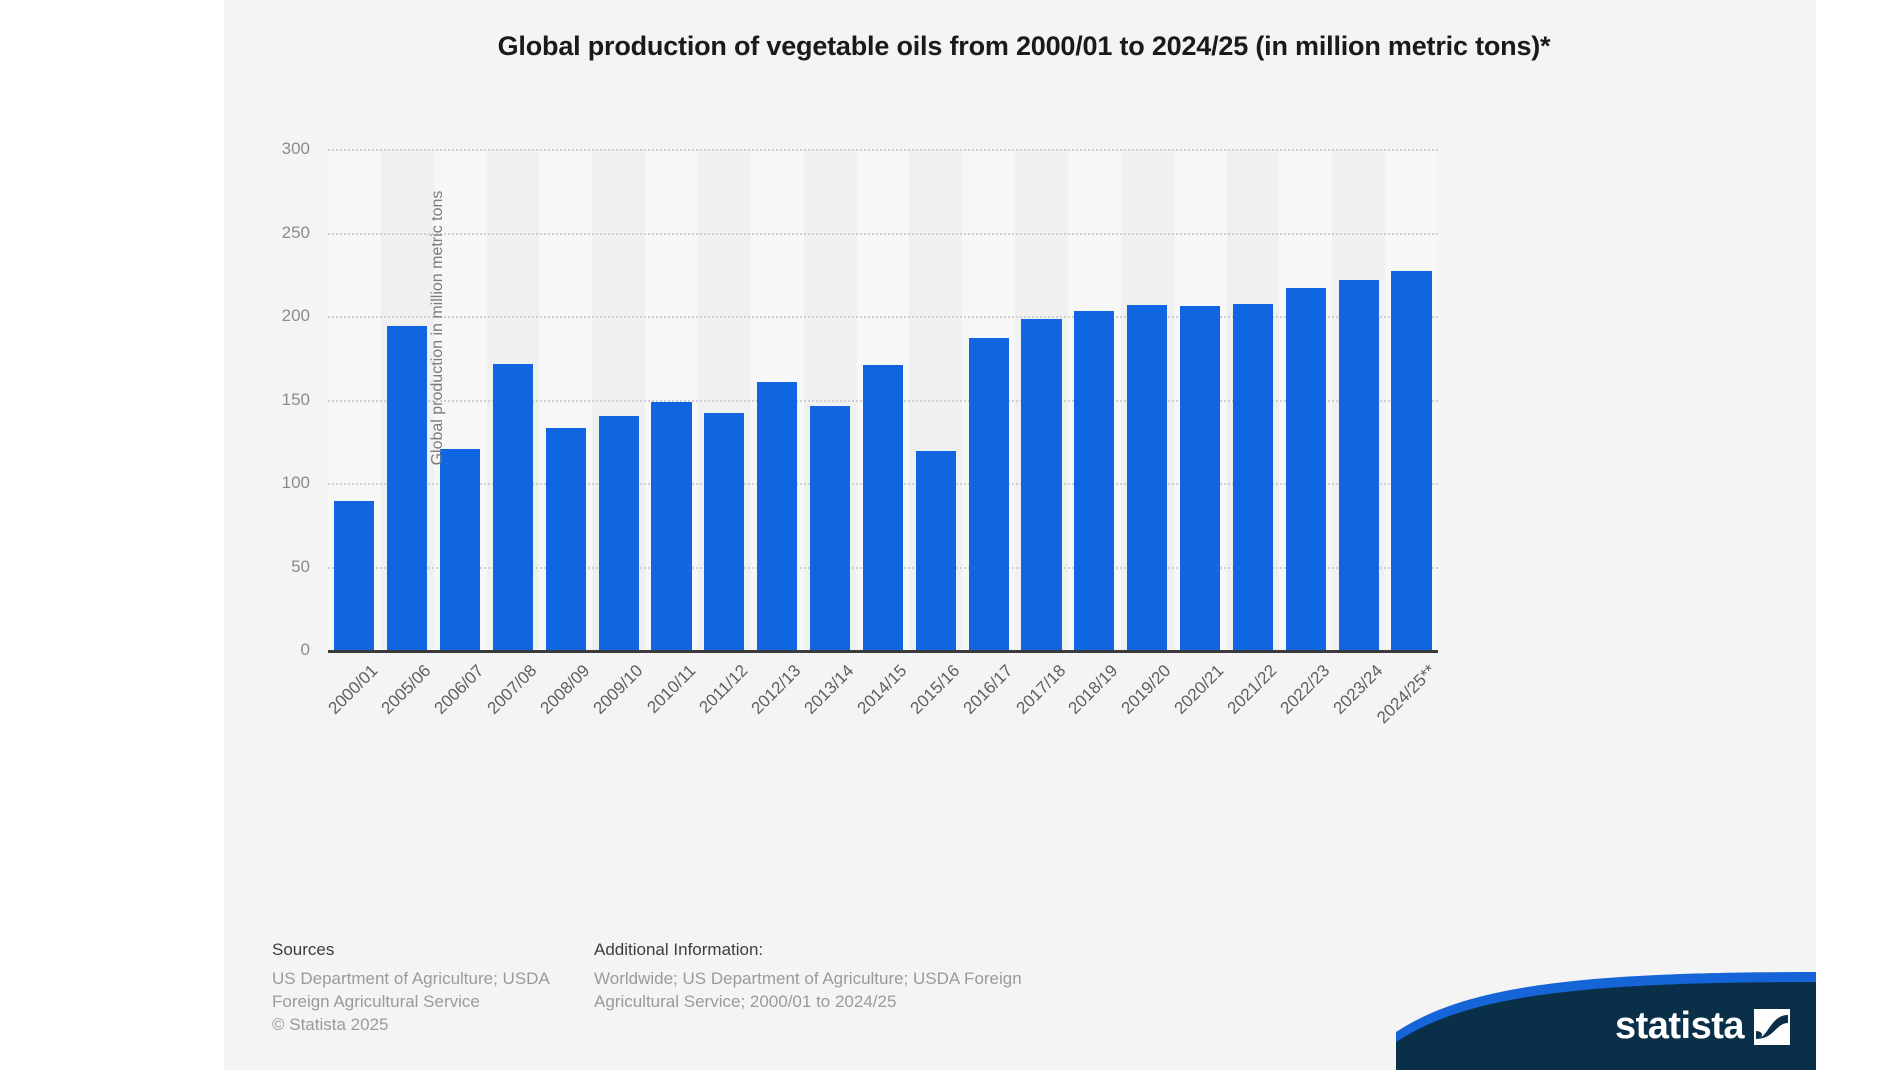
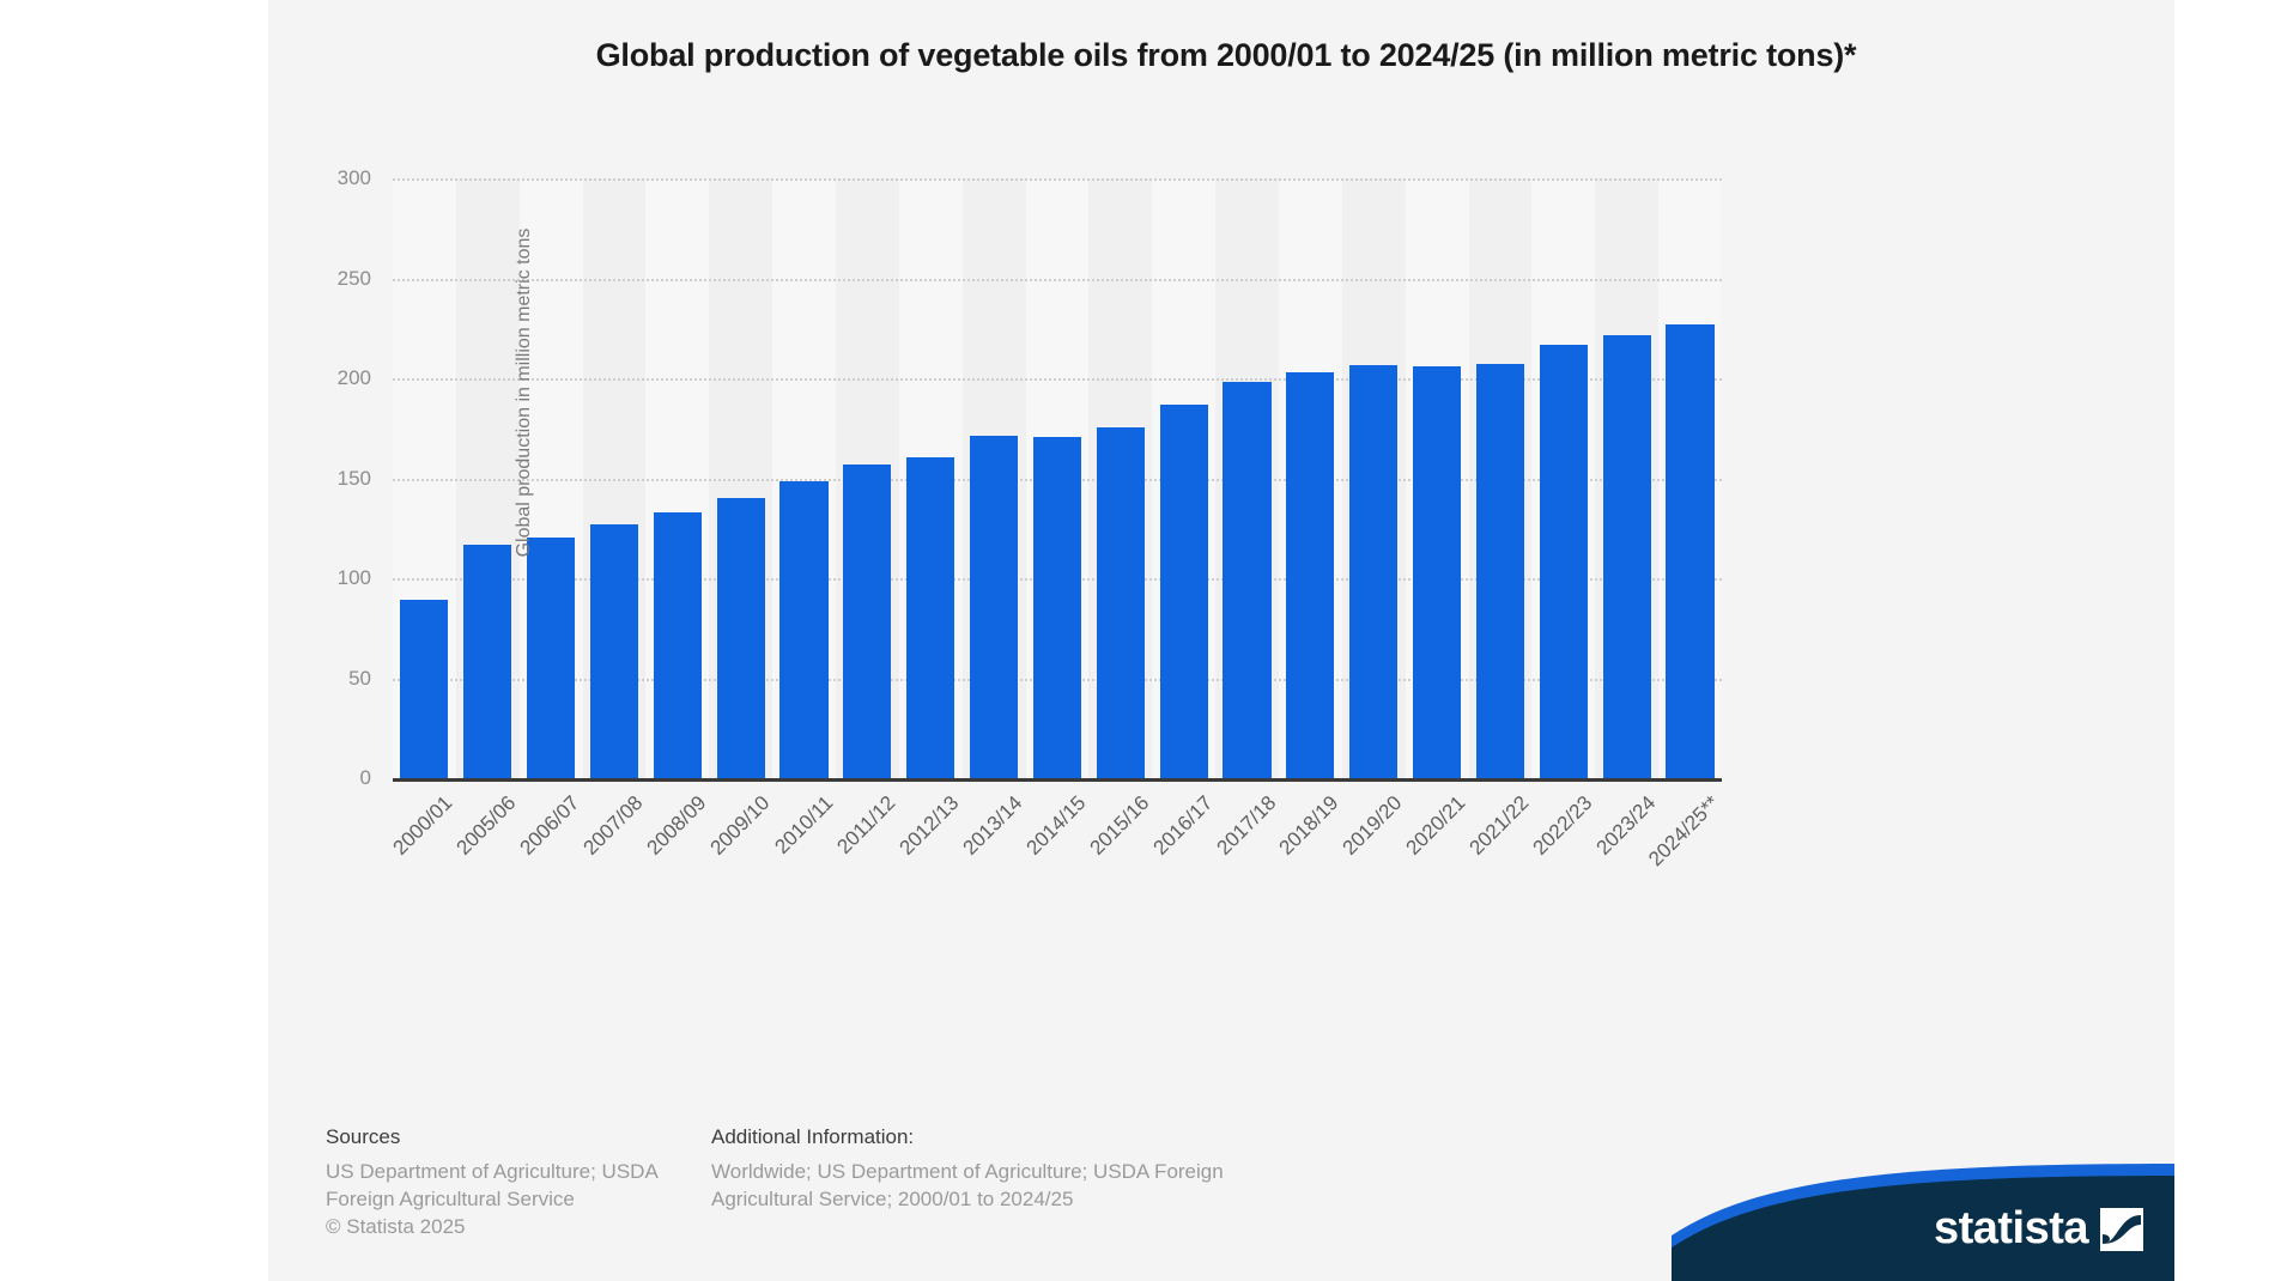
2005/06: 194 -> 117
2007/08: 171 -> 127
2011/12: 142 -> 157
2013/14: 146 -> 172
2015/16: 119 -> 176
